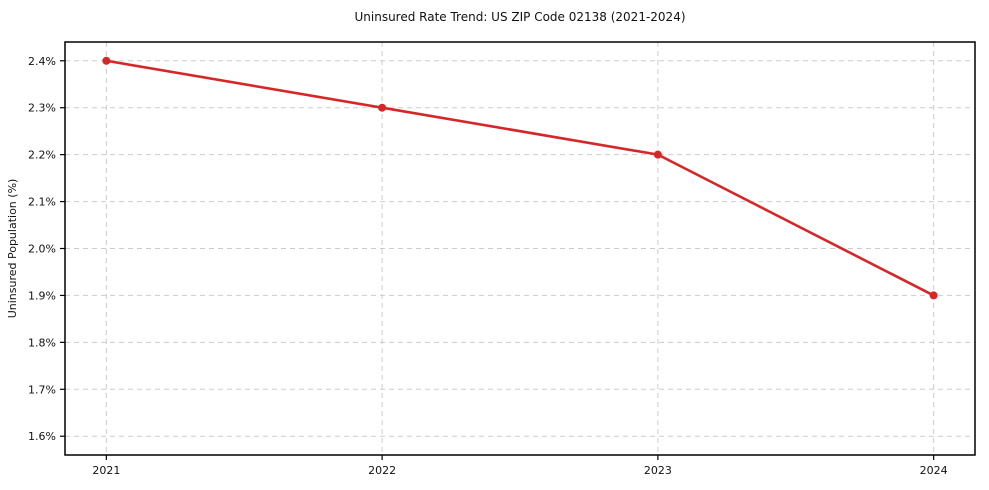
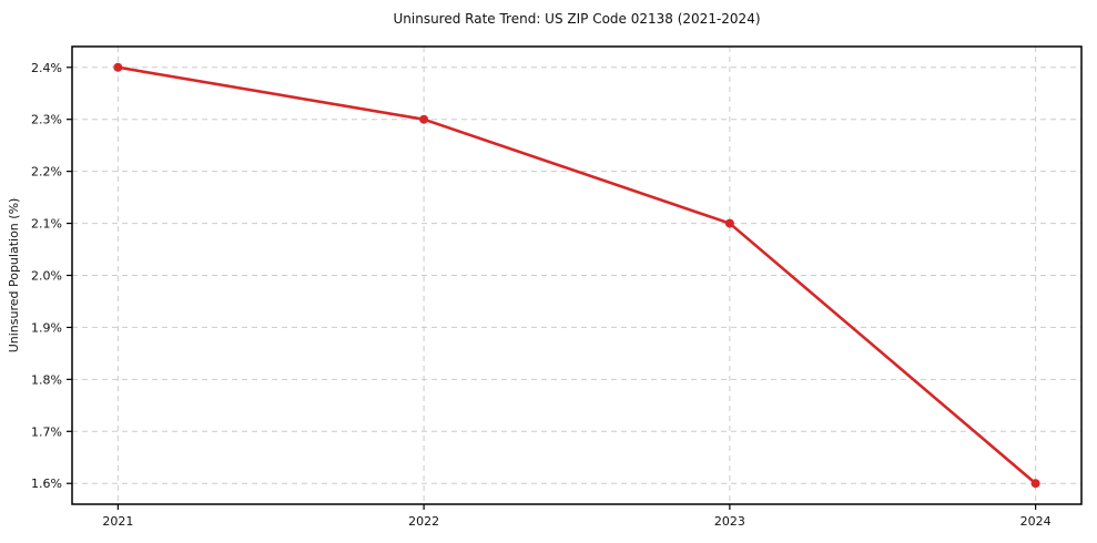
2023: 2.2% -> 2.1%
2024: 1.9% -> 1.6%
